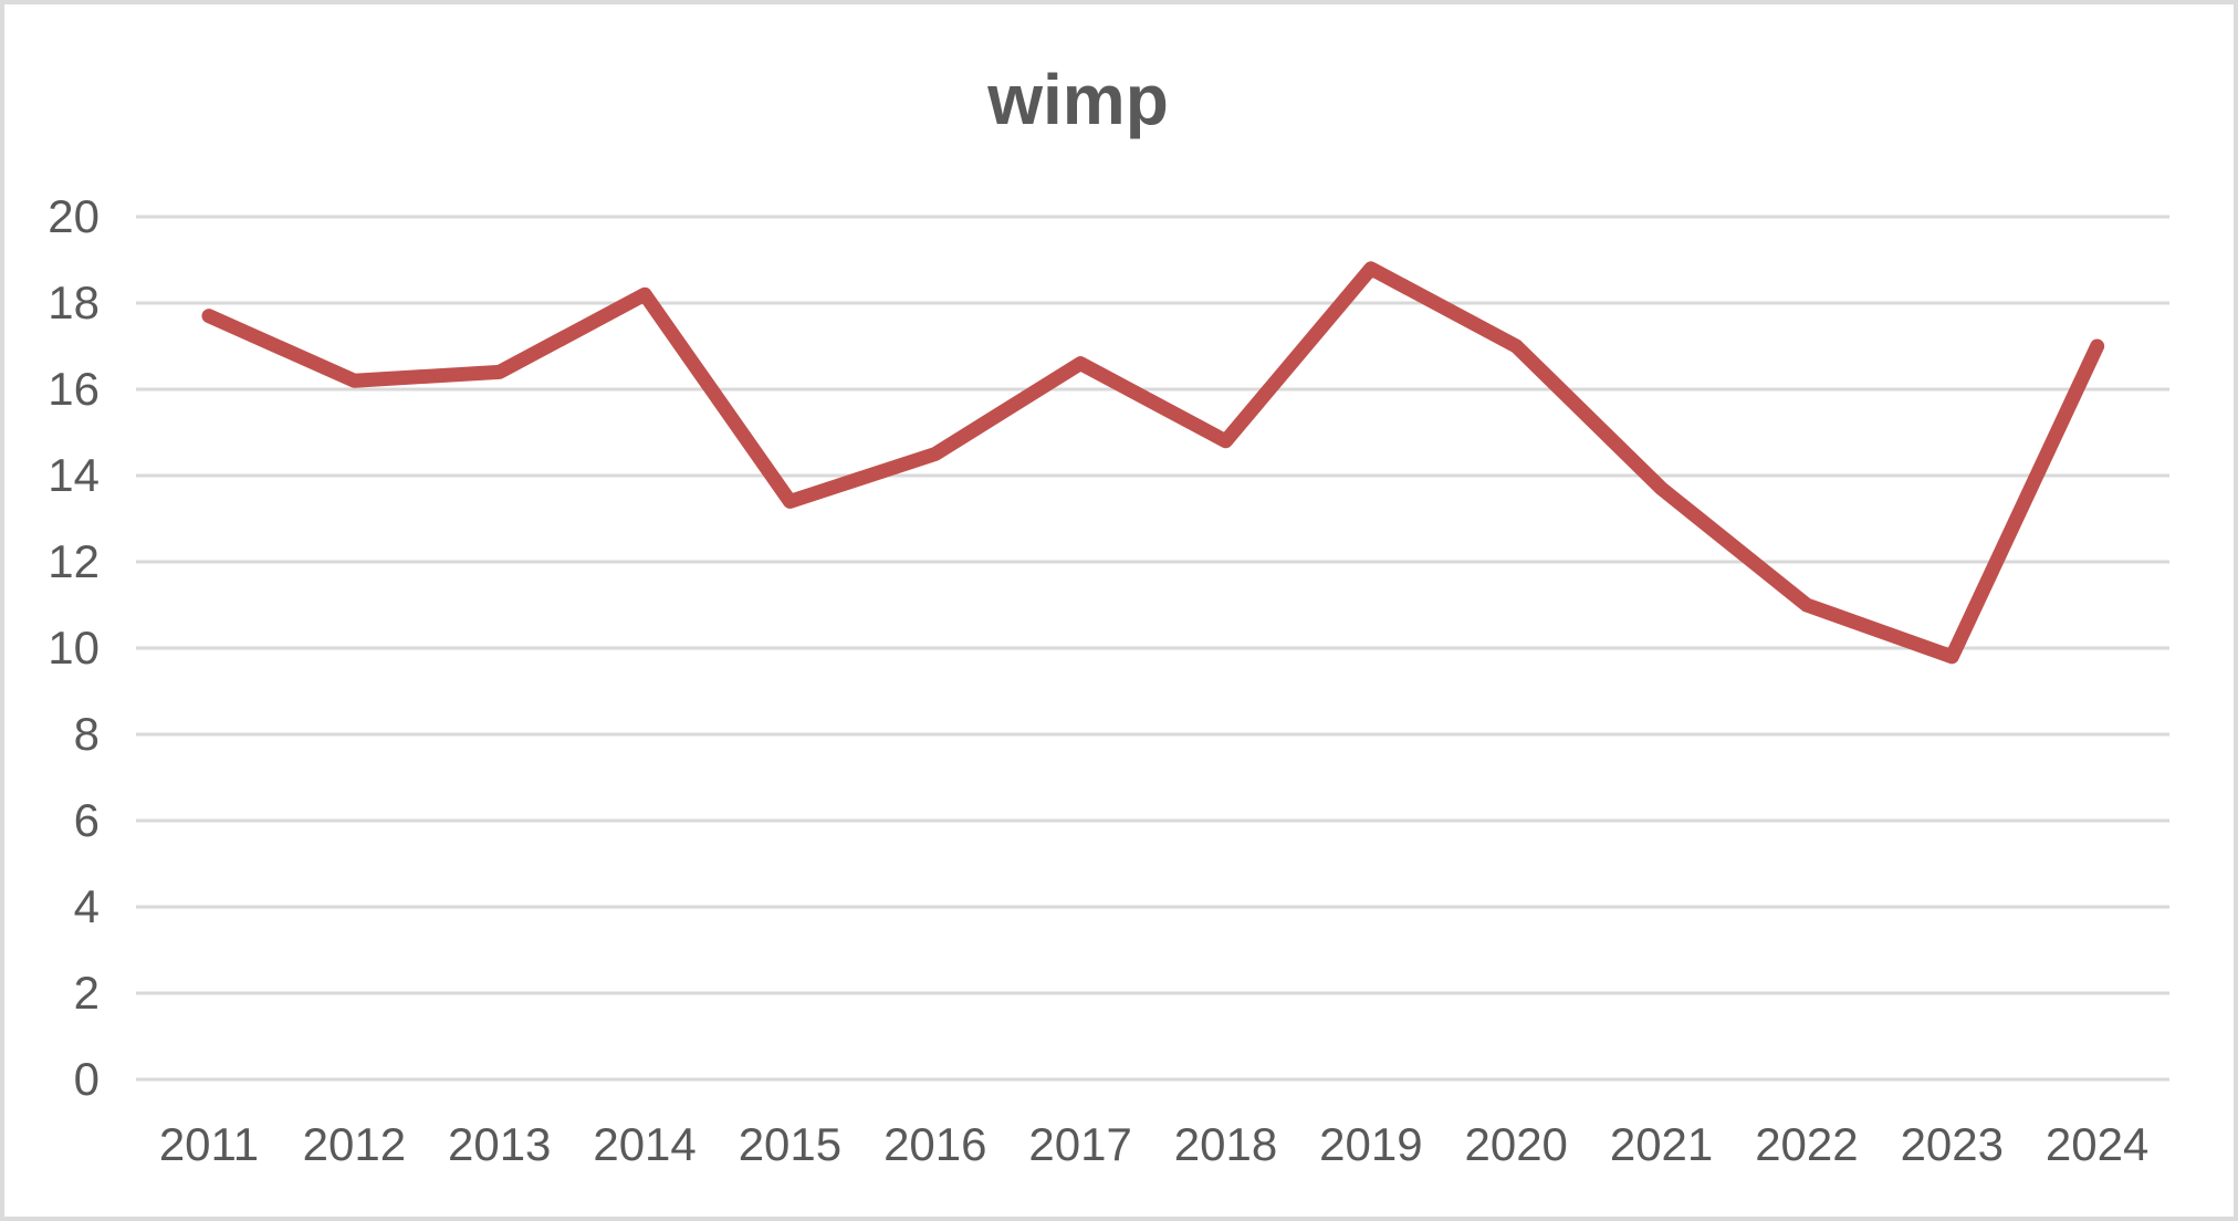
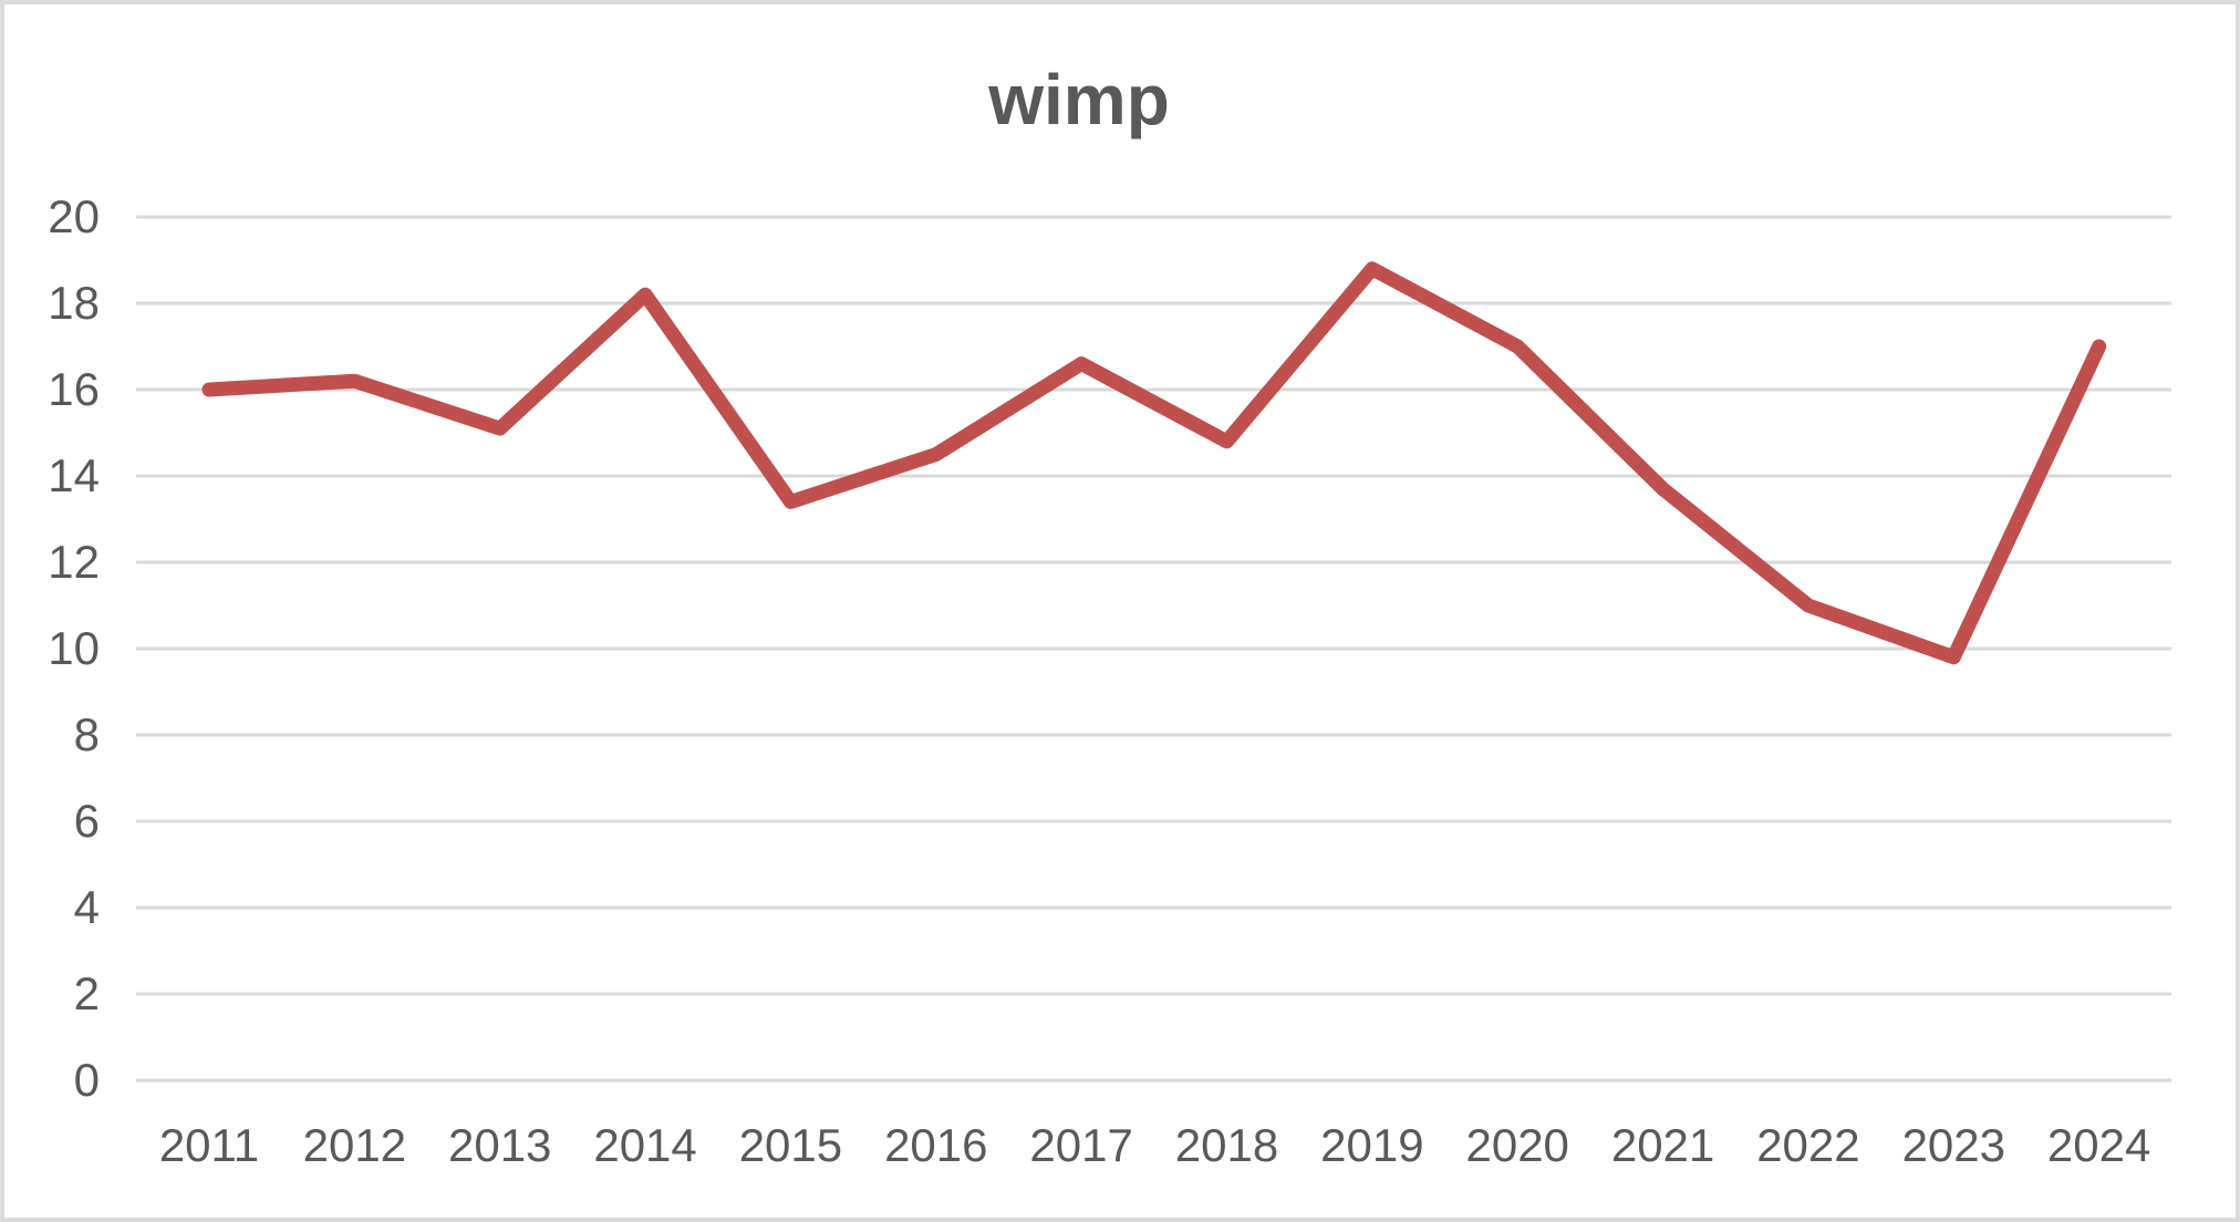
2011: 17.7 -> 16.0
2013: 16.4 -> 15.1
